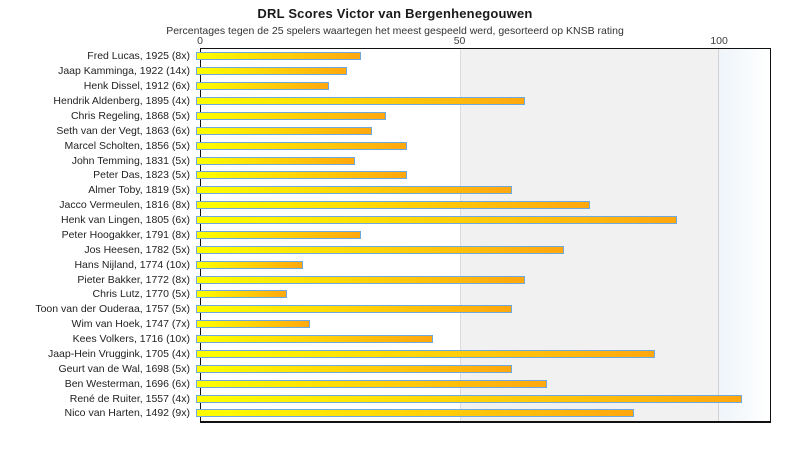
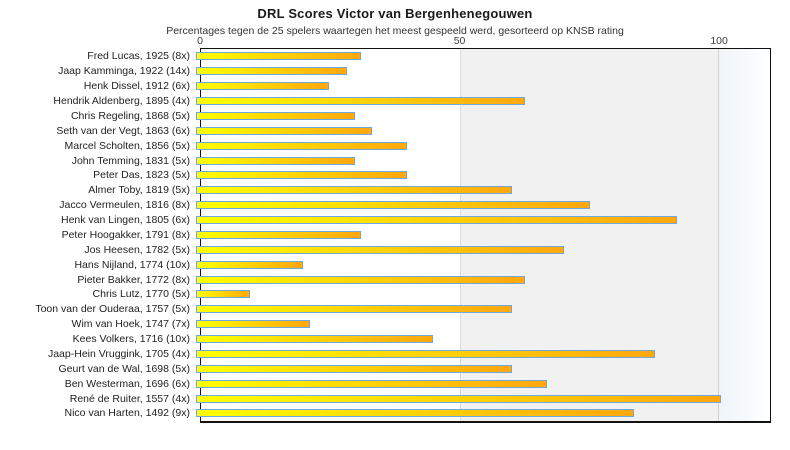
Chris Regeling, 1868 (5x): 36 -> 30
Chris Lutz, 1770 (5x): 17 -> 10
René de Ruiter, 1557 (4x): 104 -> 100
